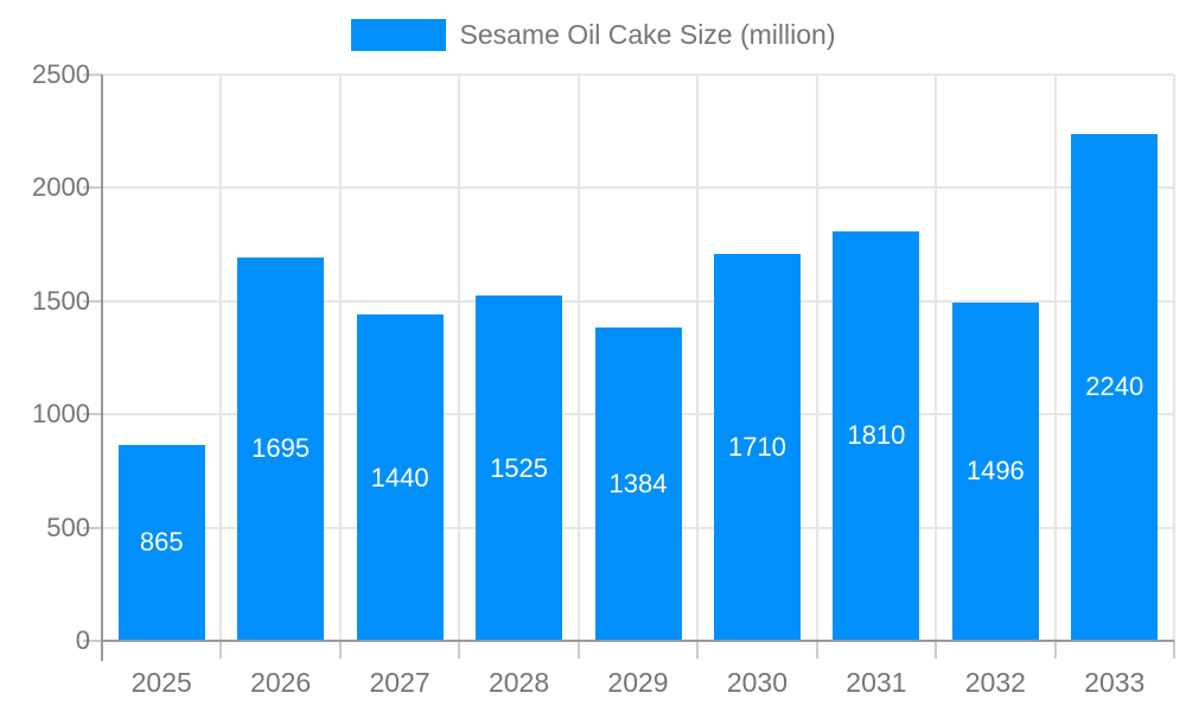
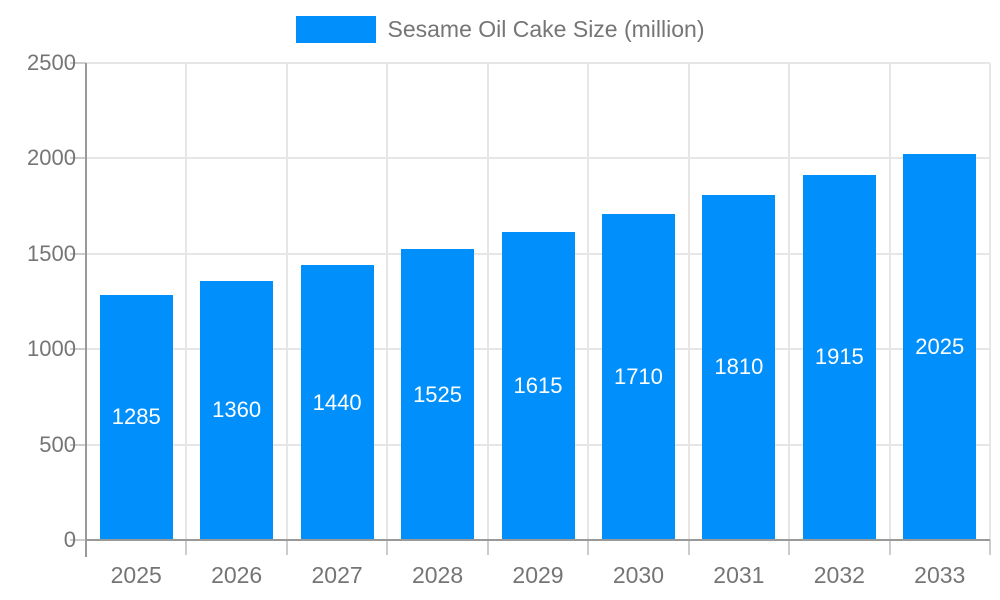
2025: 865 -> 1285
2026: 1695 -> 1360
2029: 1384 -> 1615
2032: 1496 -> 1915
2033: 2240 -> 2025
